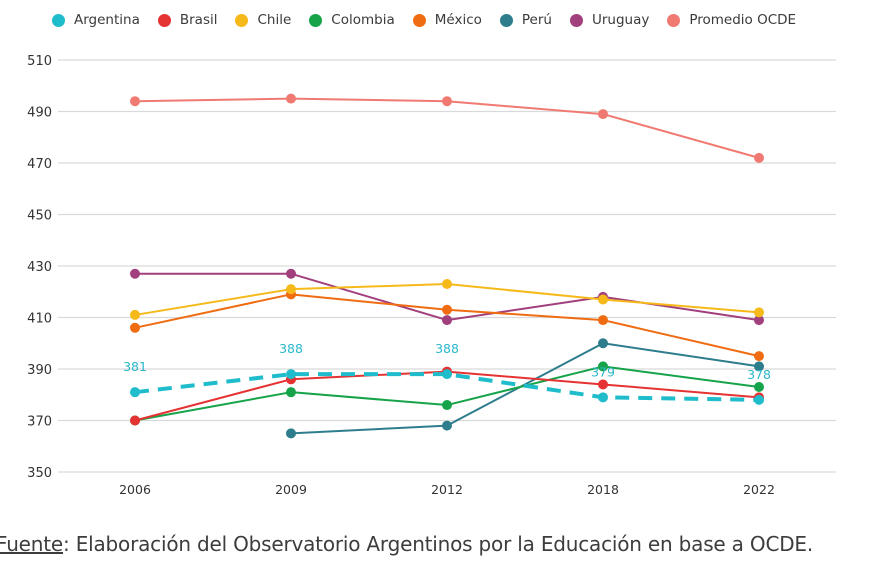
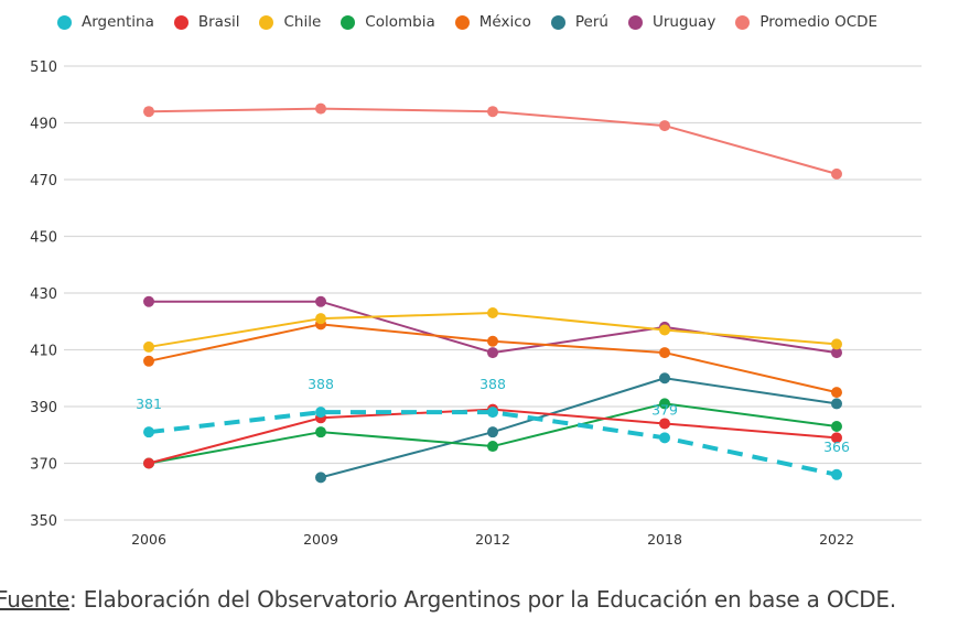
Perú/2012: 368 -> 381
Argentina/2022: 378 -> 366
